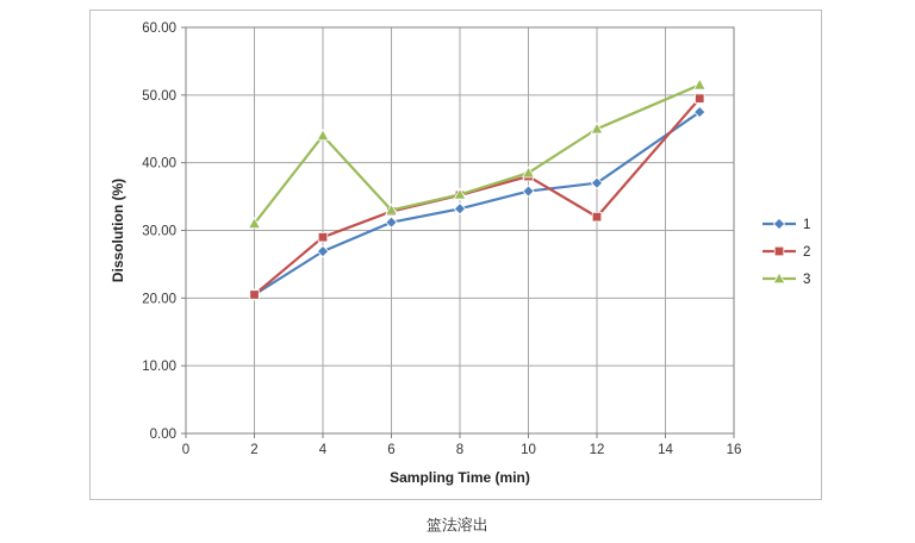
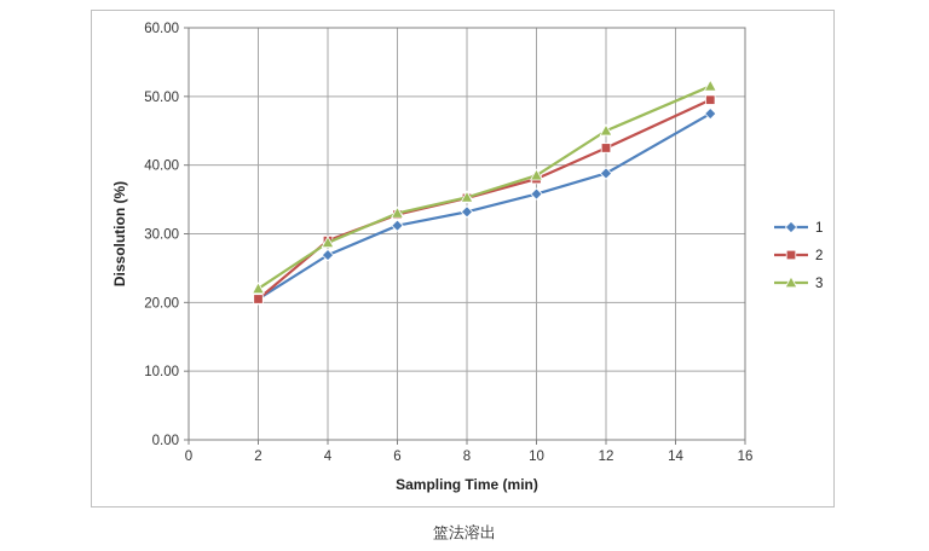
3/2: 31 -> 22
3/4: 44 -> 29
1/12: 37 -> 39
2/12: 32 -> 42
